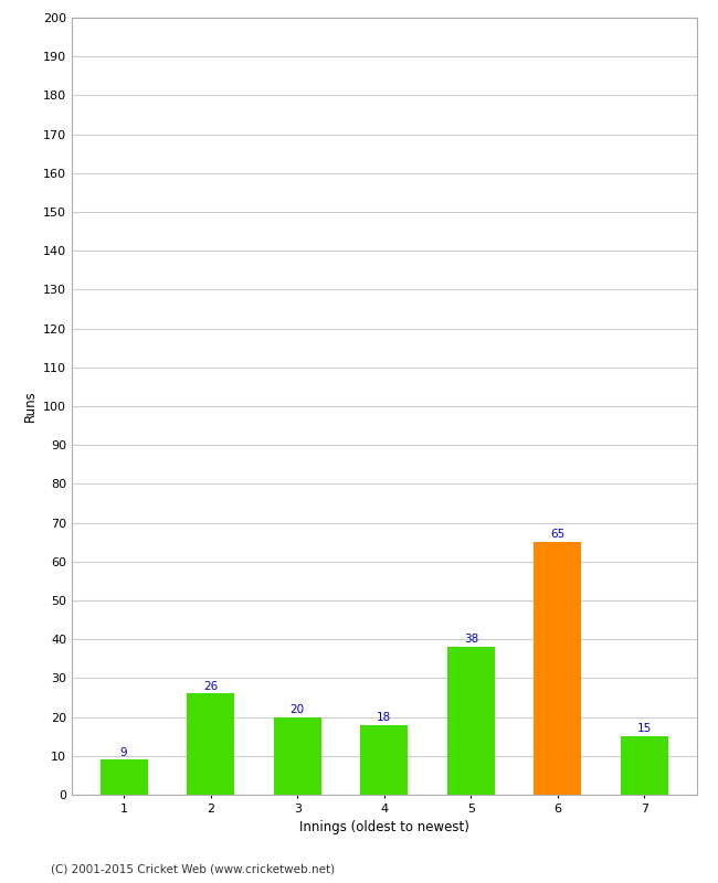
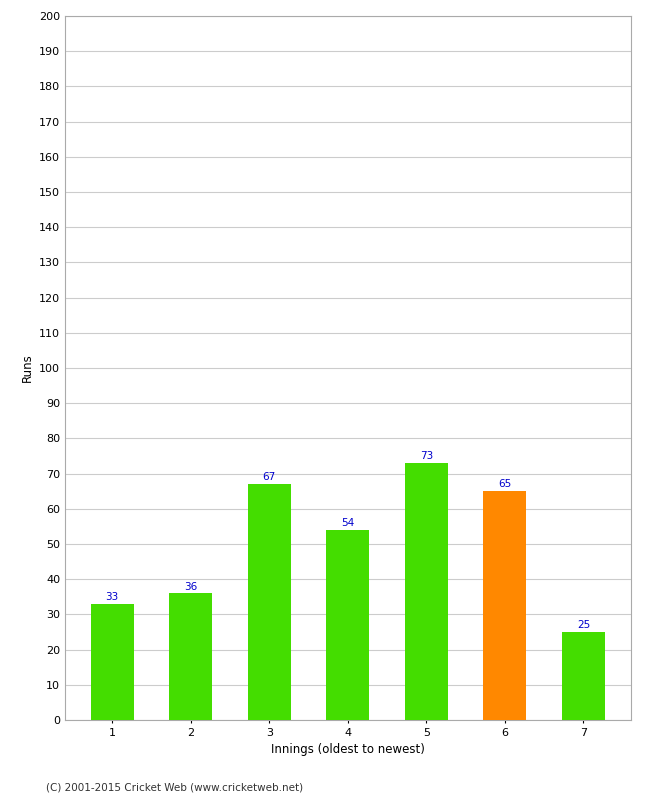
1: 9 -> 33
2: 26 -> 36
3: 20 -> 67
4: 18 -> 54
5: 38 -> 73
7: 15 -> 25
